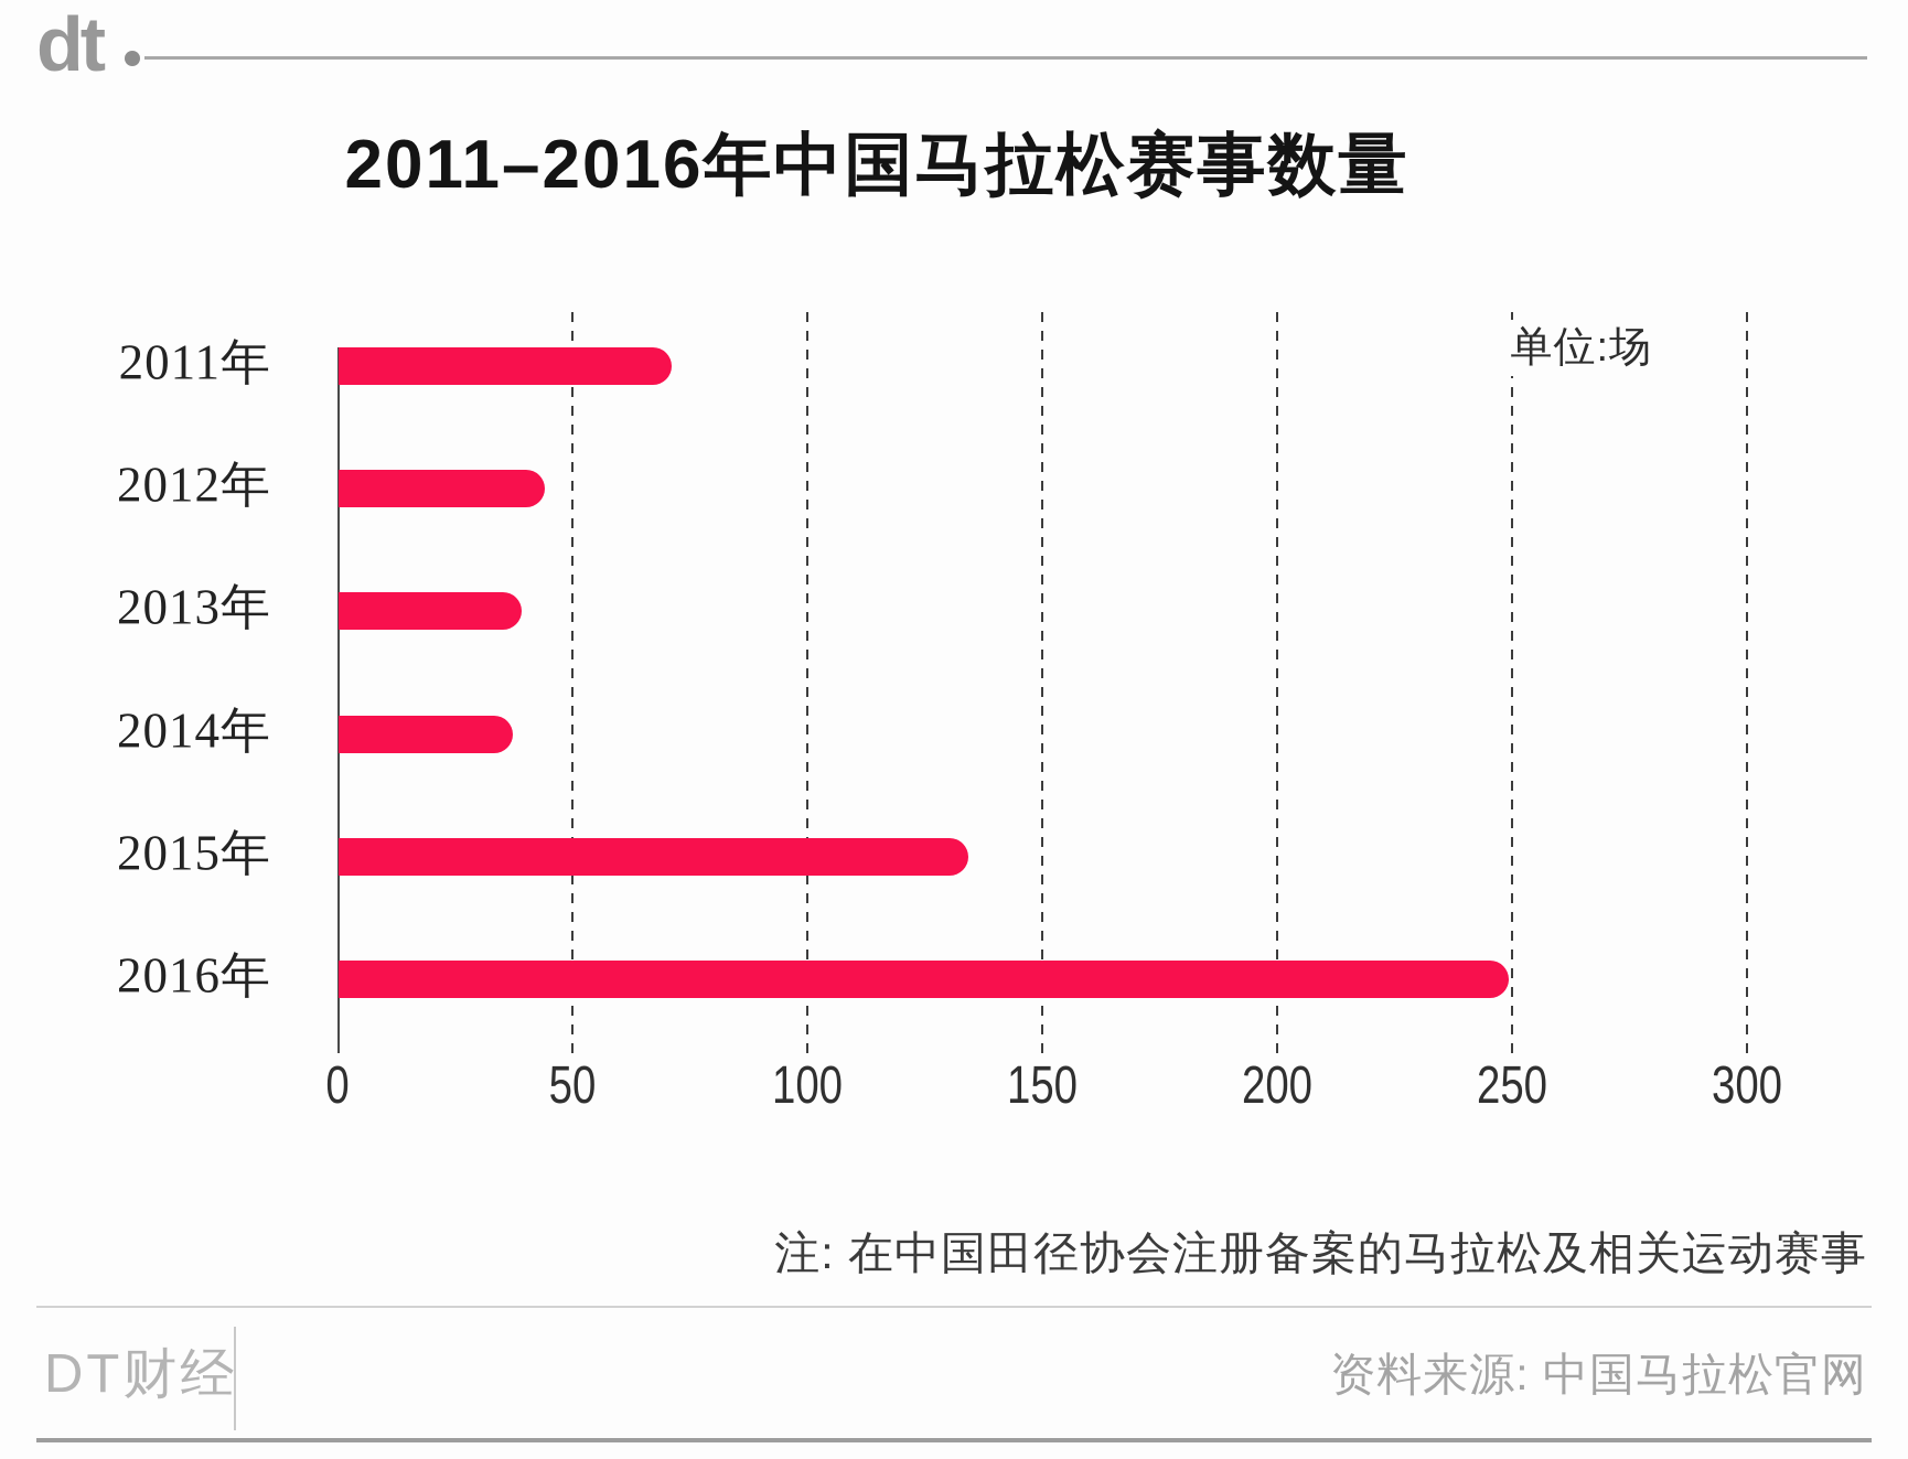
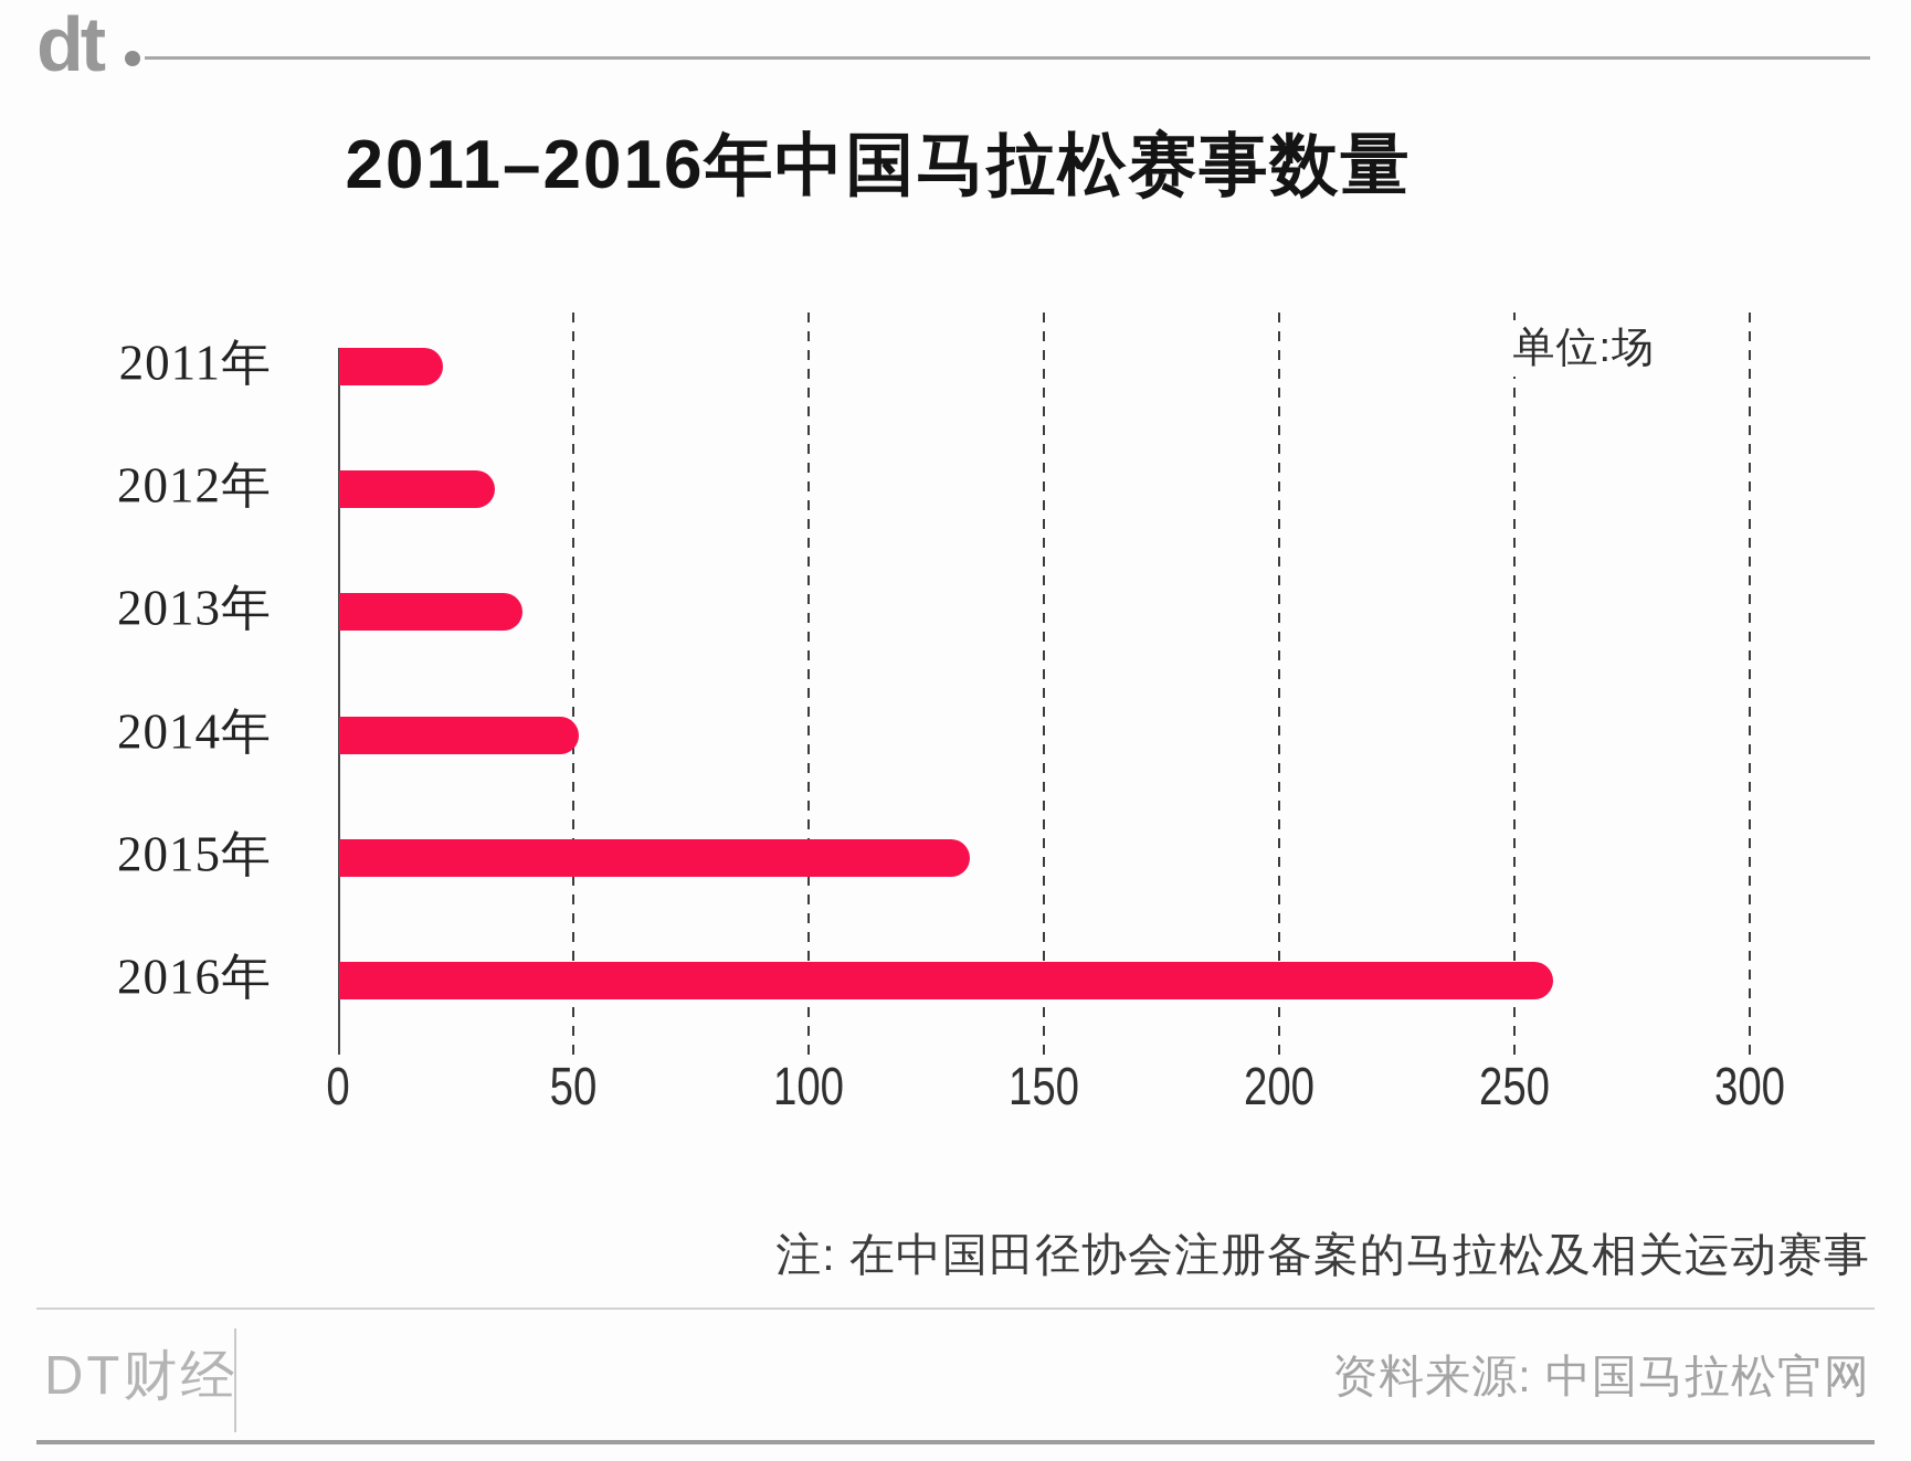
2011年: 71 -> 22
2012年: 44 -> 33
2014年: 37 -> 51
2016年: 249 -> 258
